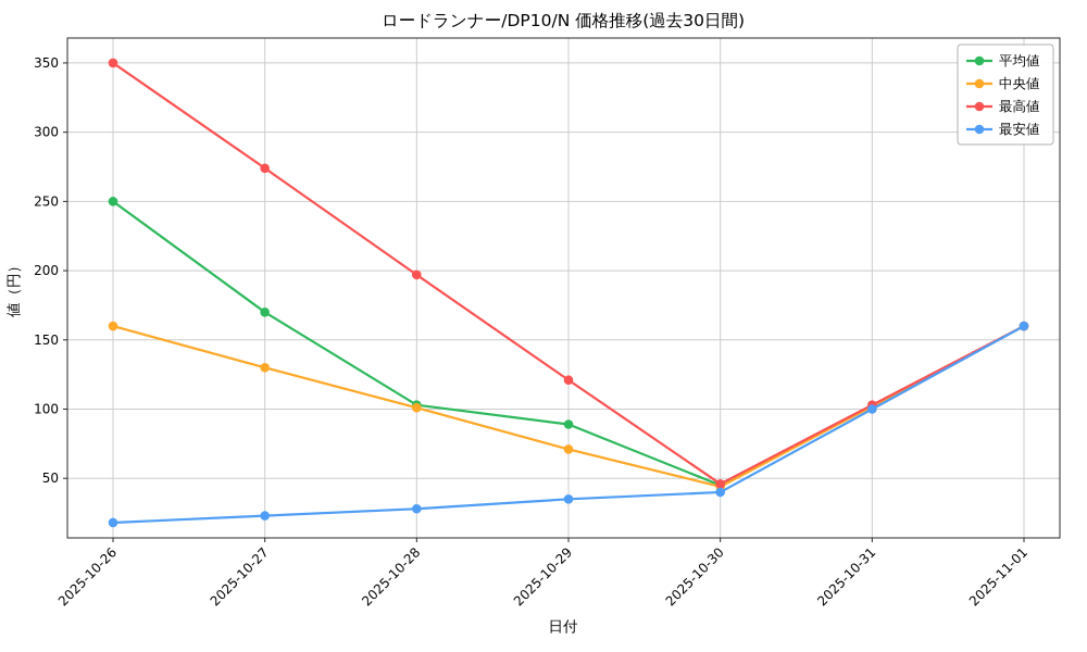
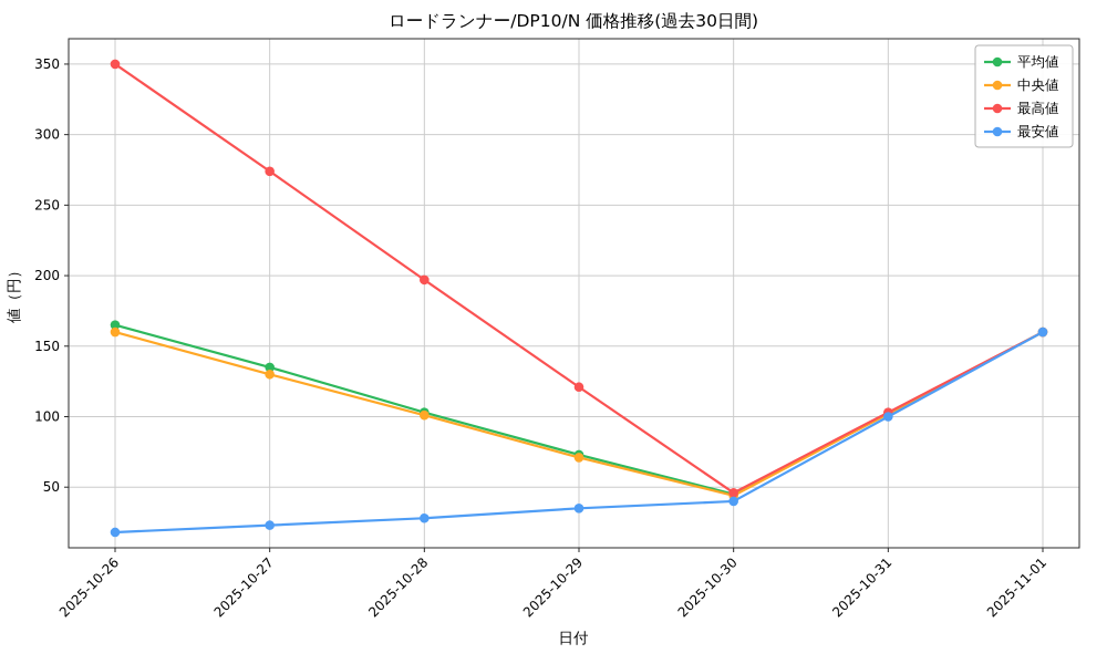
平均値/2025-10-26: 250 -> 165
平均値/2025-10-27: 170 -> 135
平均値/2025-10-29: 89 -> 73
